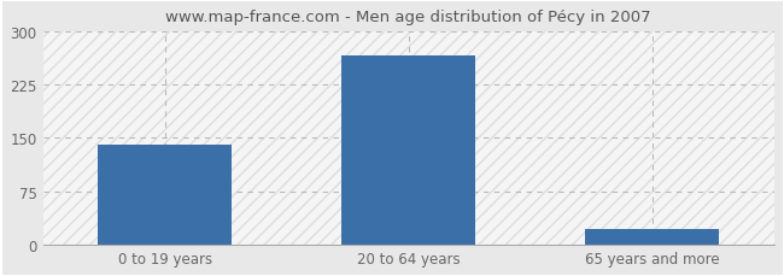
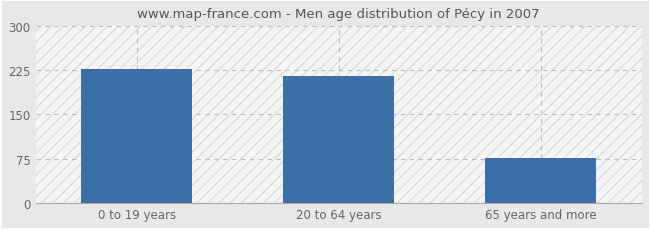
0 to 19 years: 140 -> 226
20 to 64 years: 265 -> 214
65 years and more: 22 -> 76
